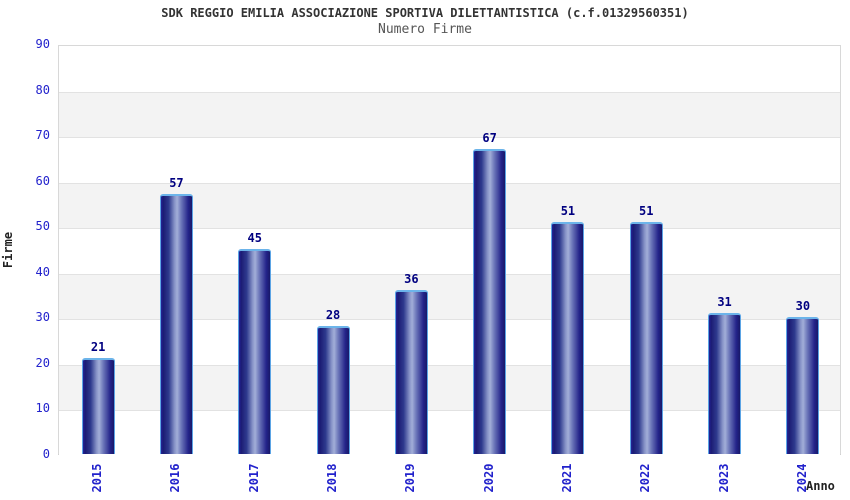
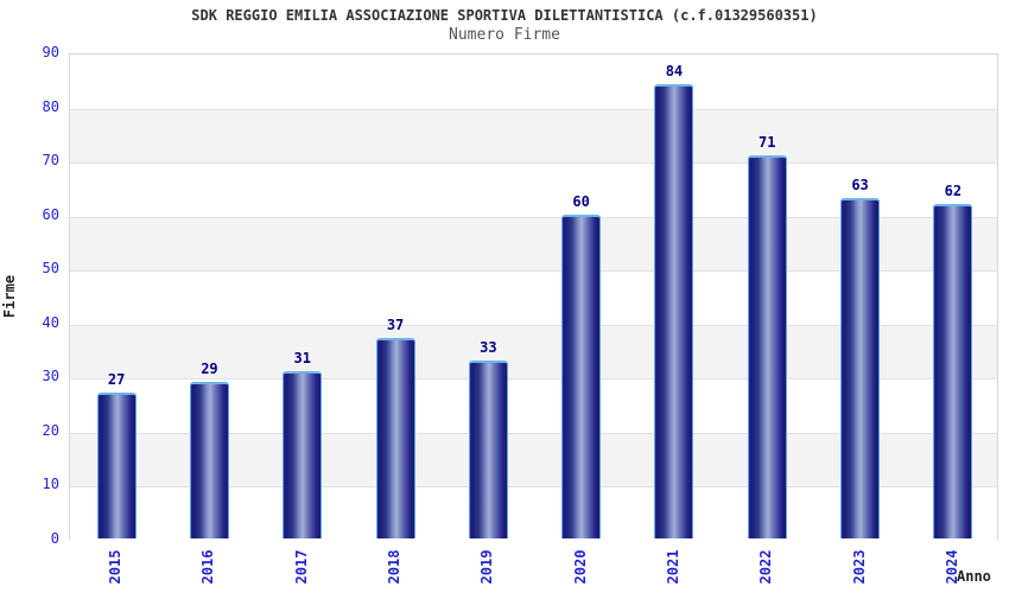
2015: 21 -> 27
2016: 57 -> 29
2017: 45 -> 31
2018: 28 -> 37
2019: 36 -> 33
2020: 67 -> 60
2021: 51 -> 84
2022: 51 -> 71
2023: 31 -> 63
2024: 30 -> 62
